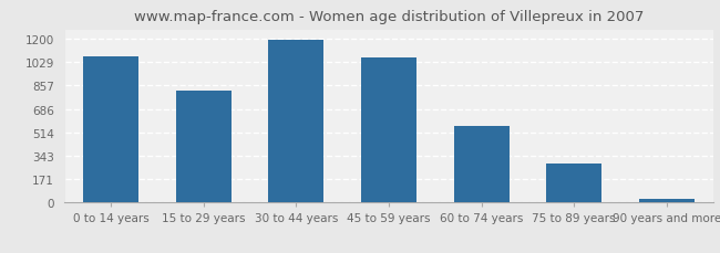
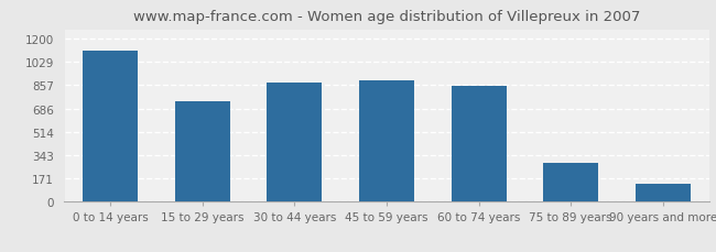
0 to 14 years: 1070 -> 1110
15 to 29 years: 820 -> 740
30 to 44 years: 1190 -> 880
45 to 59 years: 1060 -> 890
60 to 74 years: 560 -> 850
90 years and more: 30 -> 130
